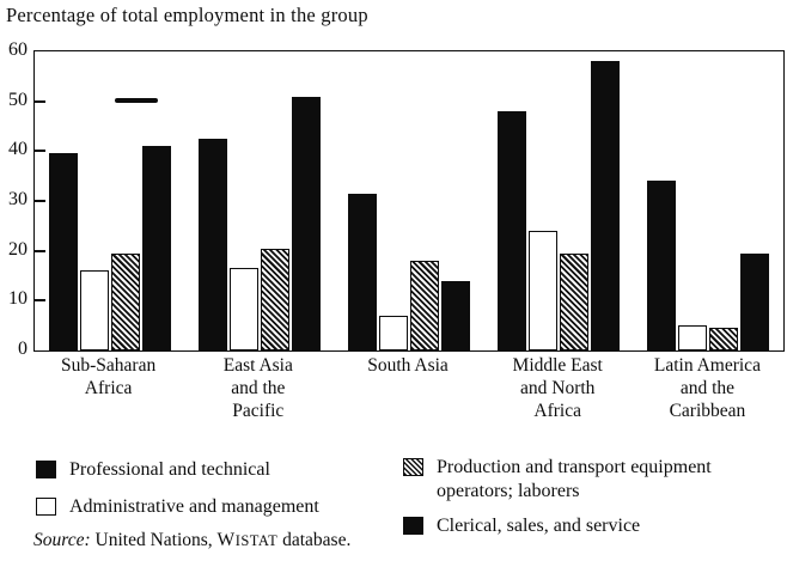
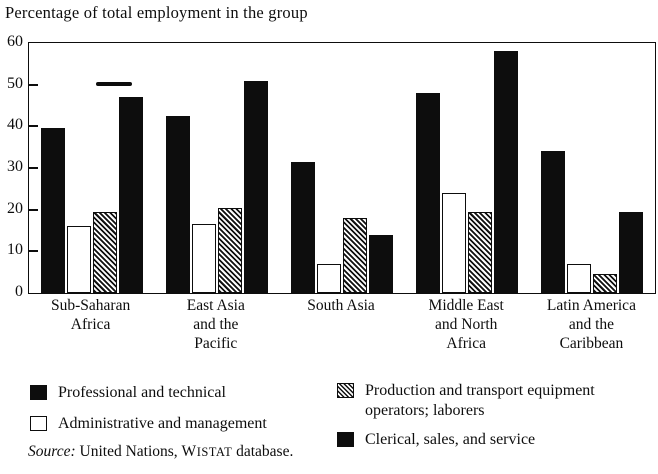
Clerical, sales, and service/Sub-Saharan Africa: 41 -> 47
Administrative and management/Latin America and the Caribbean: 5 -> 7
